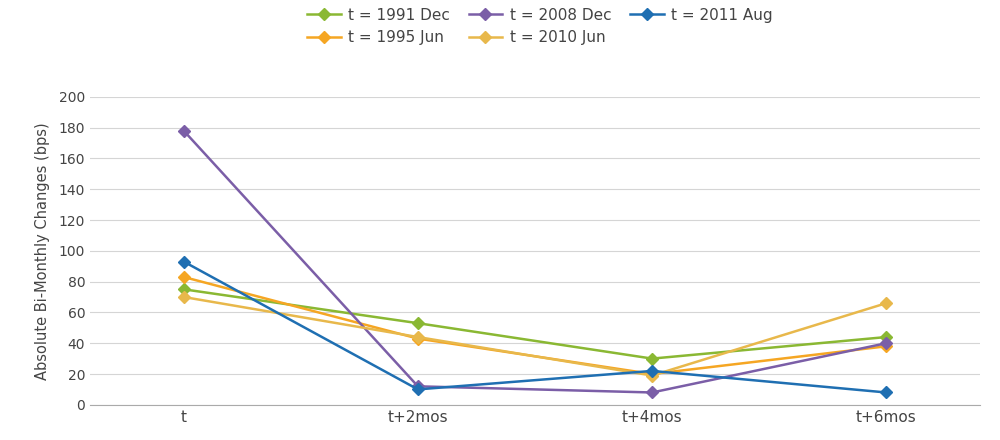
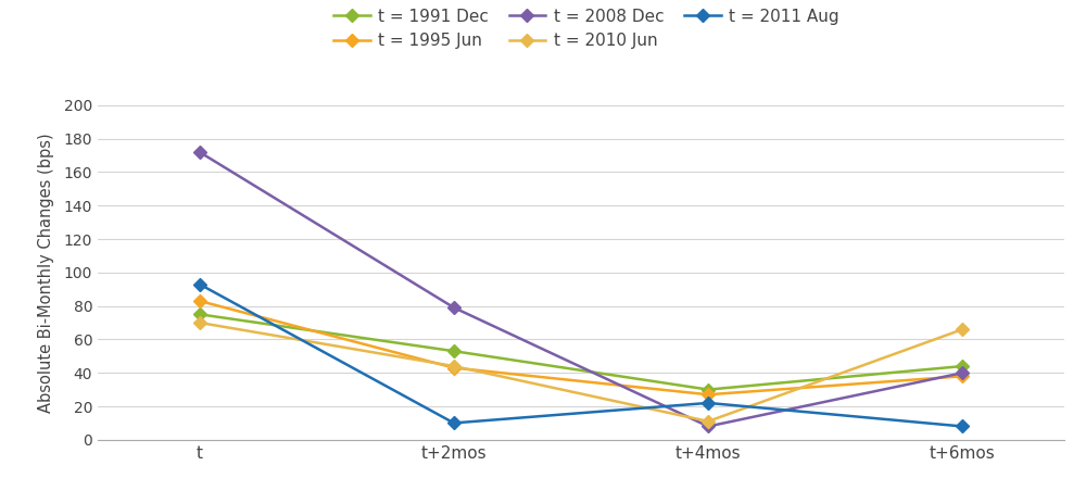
t = 2008 Dec/t: 178 -> 172
t = 2008 Dec/t+2mos: 12 -> 79
t = 1995 Jun/t+4mos: 20 -> 27
t = 2010 Jun/t+4mos: 19 -> 11
